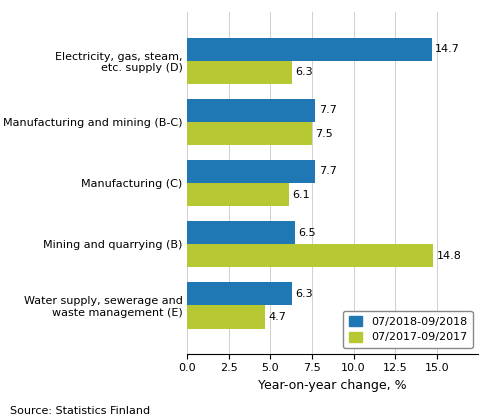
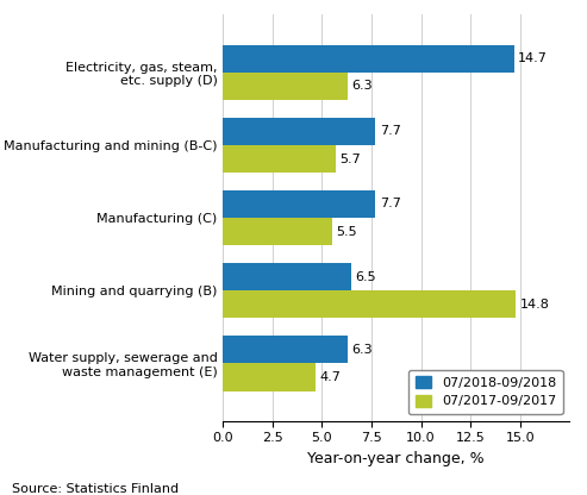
07/2017-09/2017/Manufacturing and mining (B-C): 7.5 -> 5.7
07/2017-09/2017/Manufacturing (C): 6.1 -> 5.5
